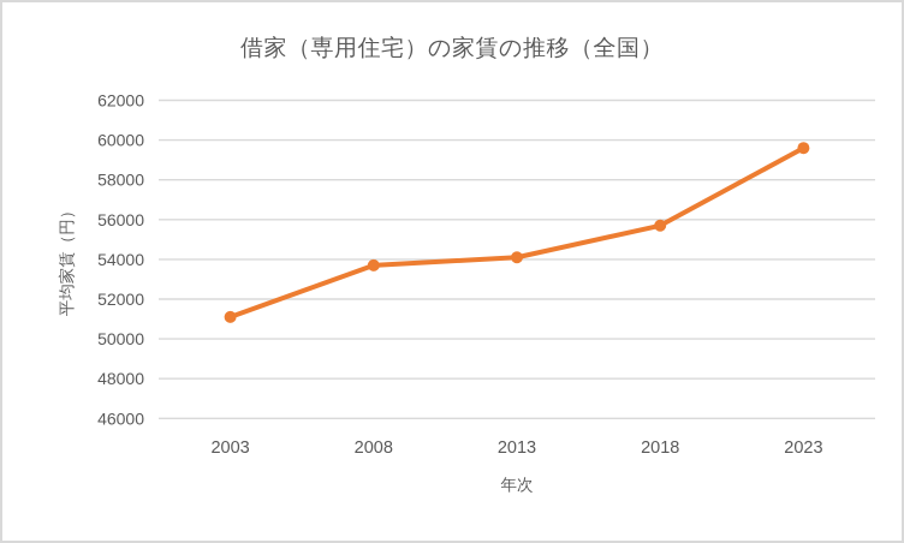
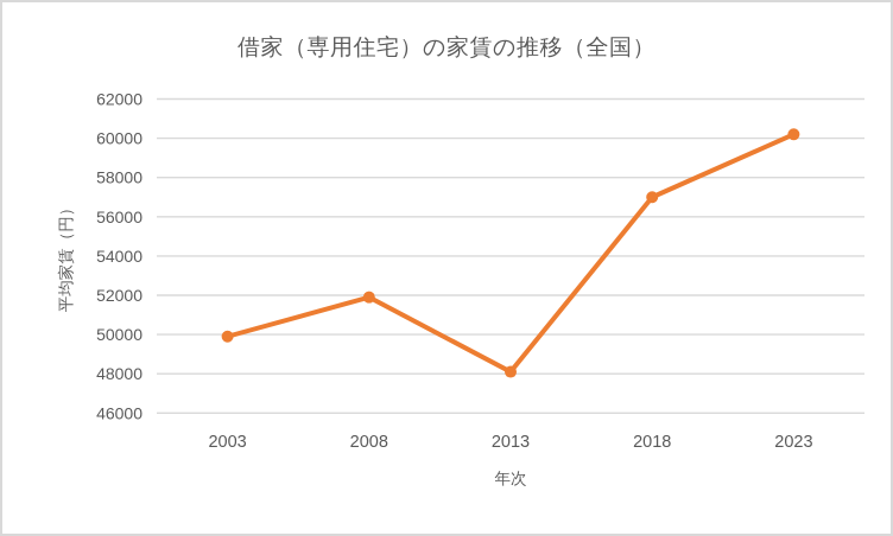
2003: 51100 -> 49900
2008: 53700 -> 51900
2013: 54100 -> 48100
2018: 55700 -> 57000
2023: 59600 -> 60200
